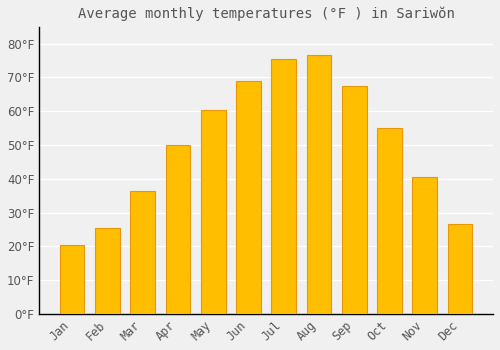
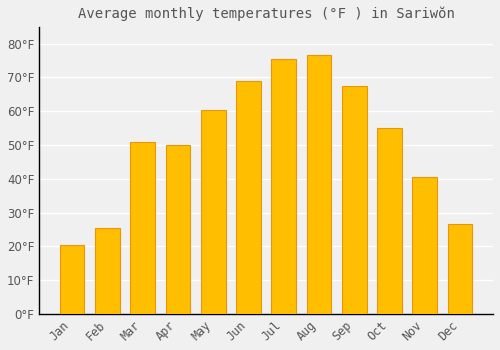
Mar: 36.5°F -> 51.0°F
